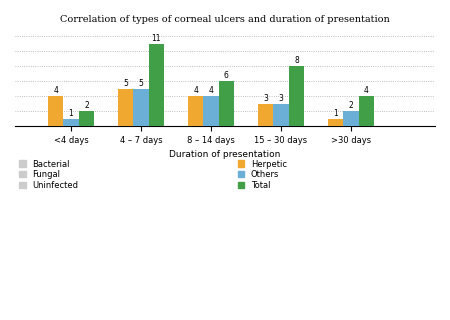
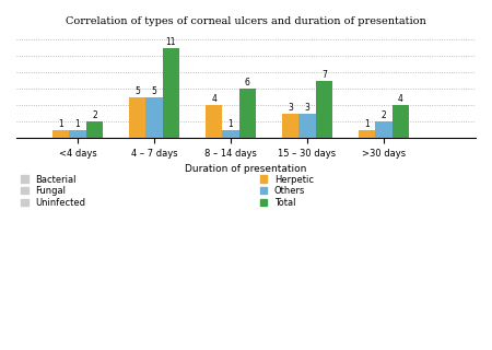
Herpetic/<4 days: 4 -> 1
Others/8 – 14 days: 4 -> 1
Total/15 – 30 days: 8 -> 7
